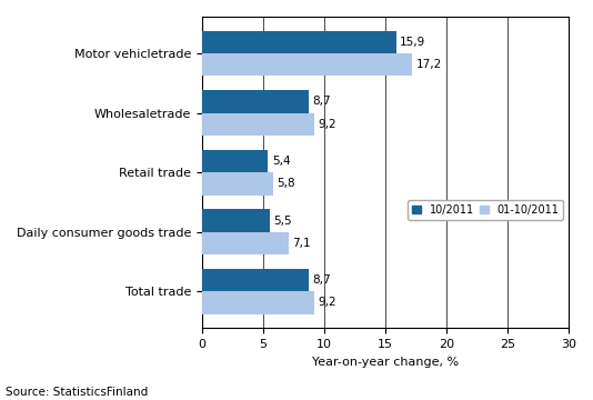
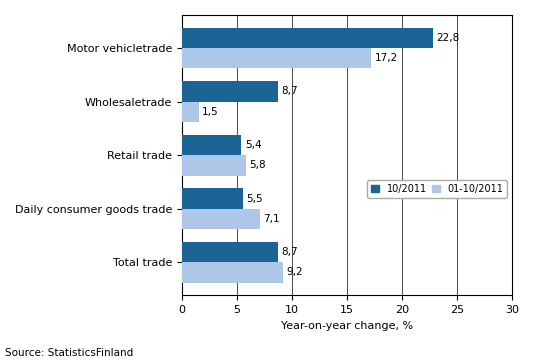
10/2011/Motor vehicletrade: 15,9 -> 22,8
01-10/2011/Wholesaletrade: 9,2 -> 1,5
